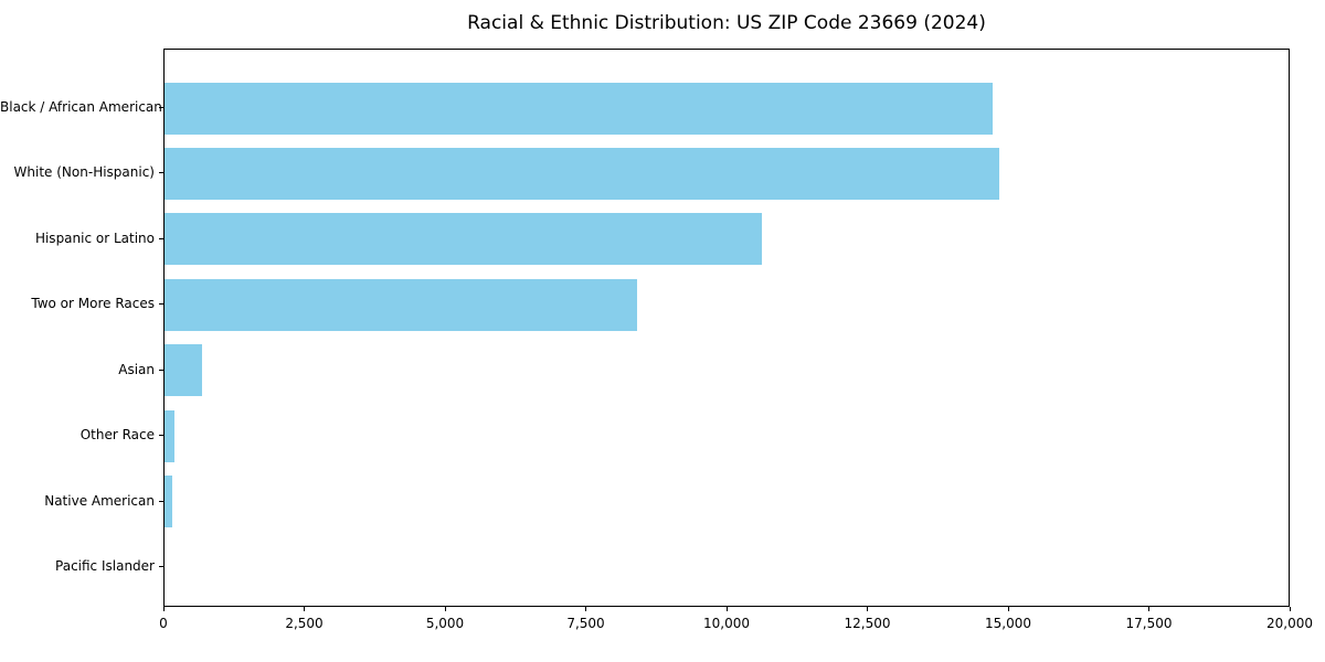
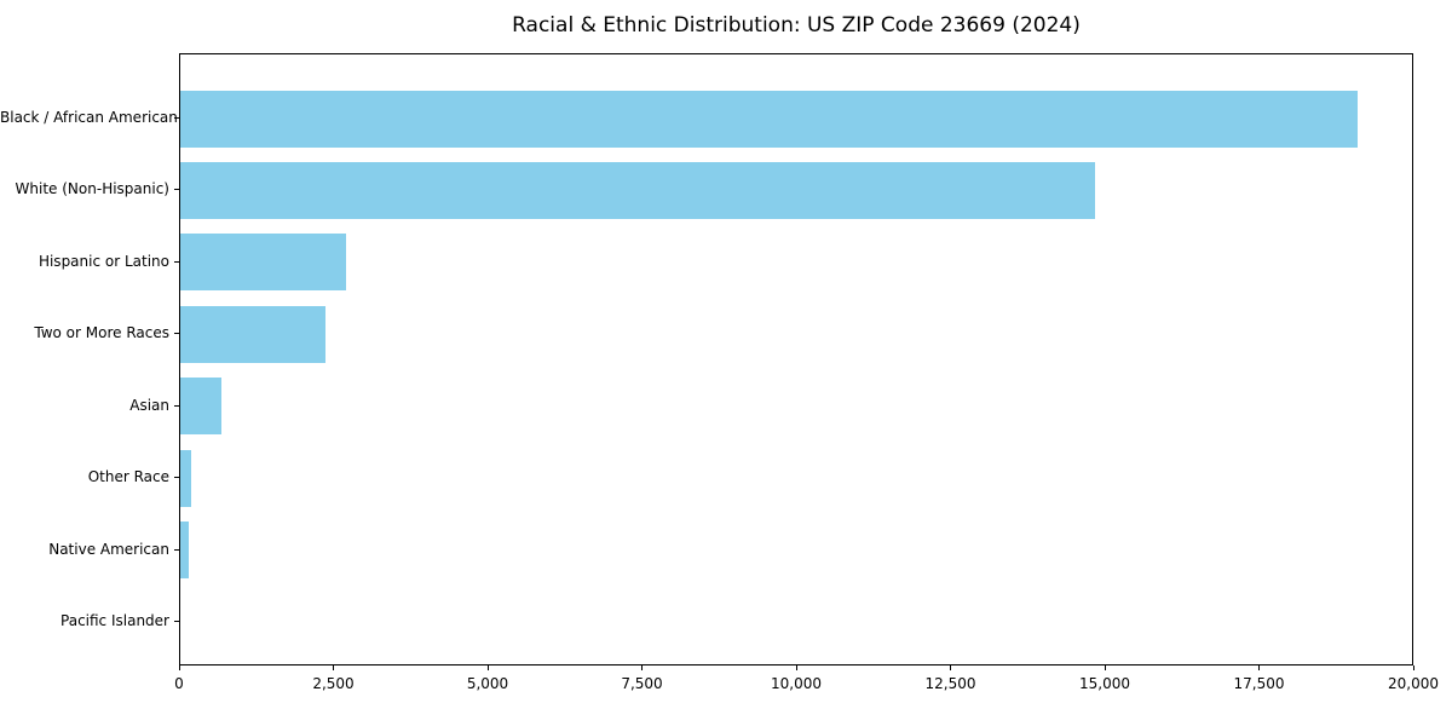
Black / African American: 14700 -> 19100
Hispanic or Latino: 10600 -> 2700
Two or More Races: 8400 -> 2400
